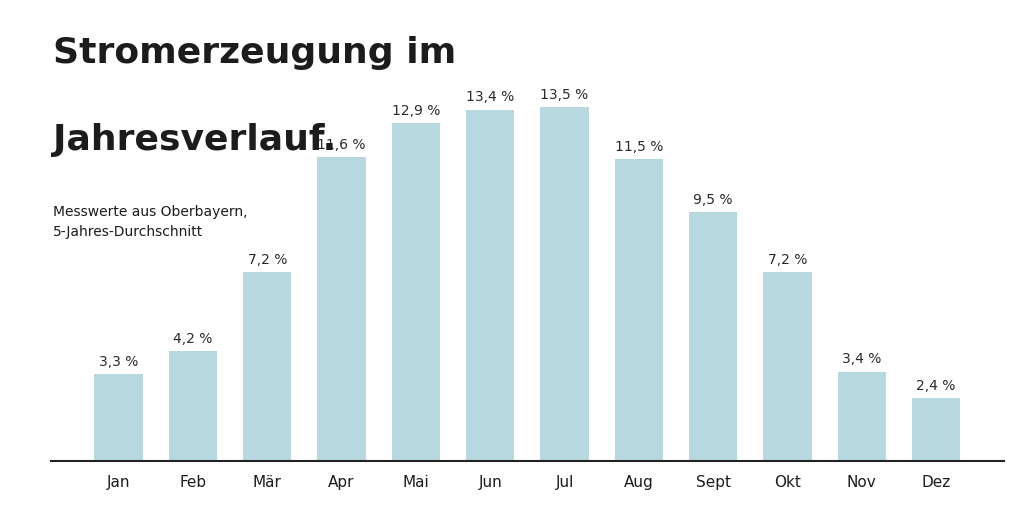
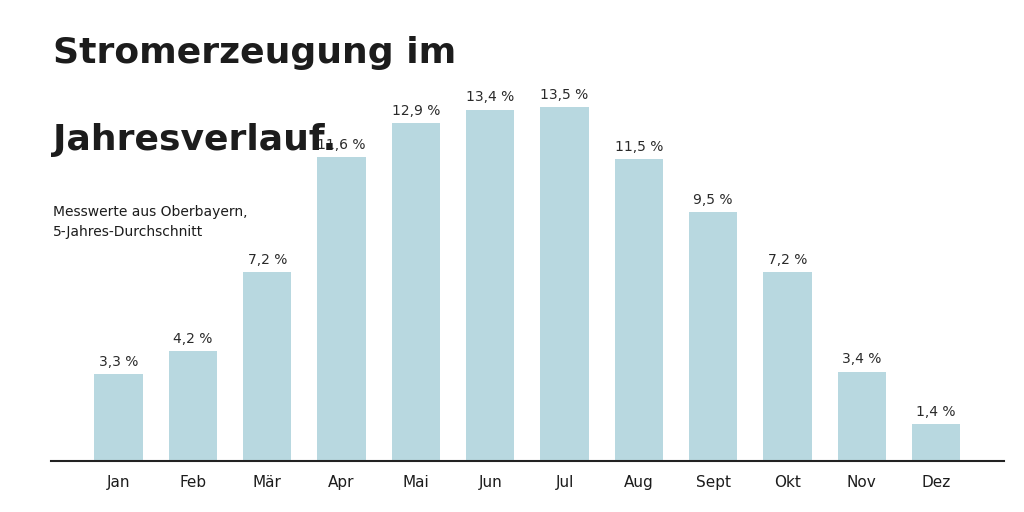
Dez: 2,4 -> 1,4
